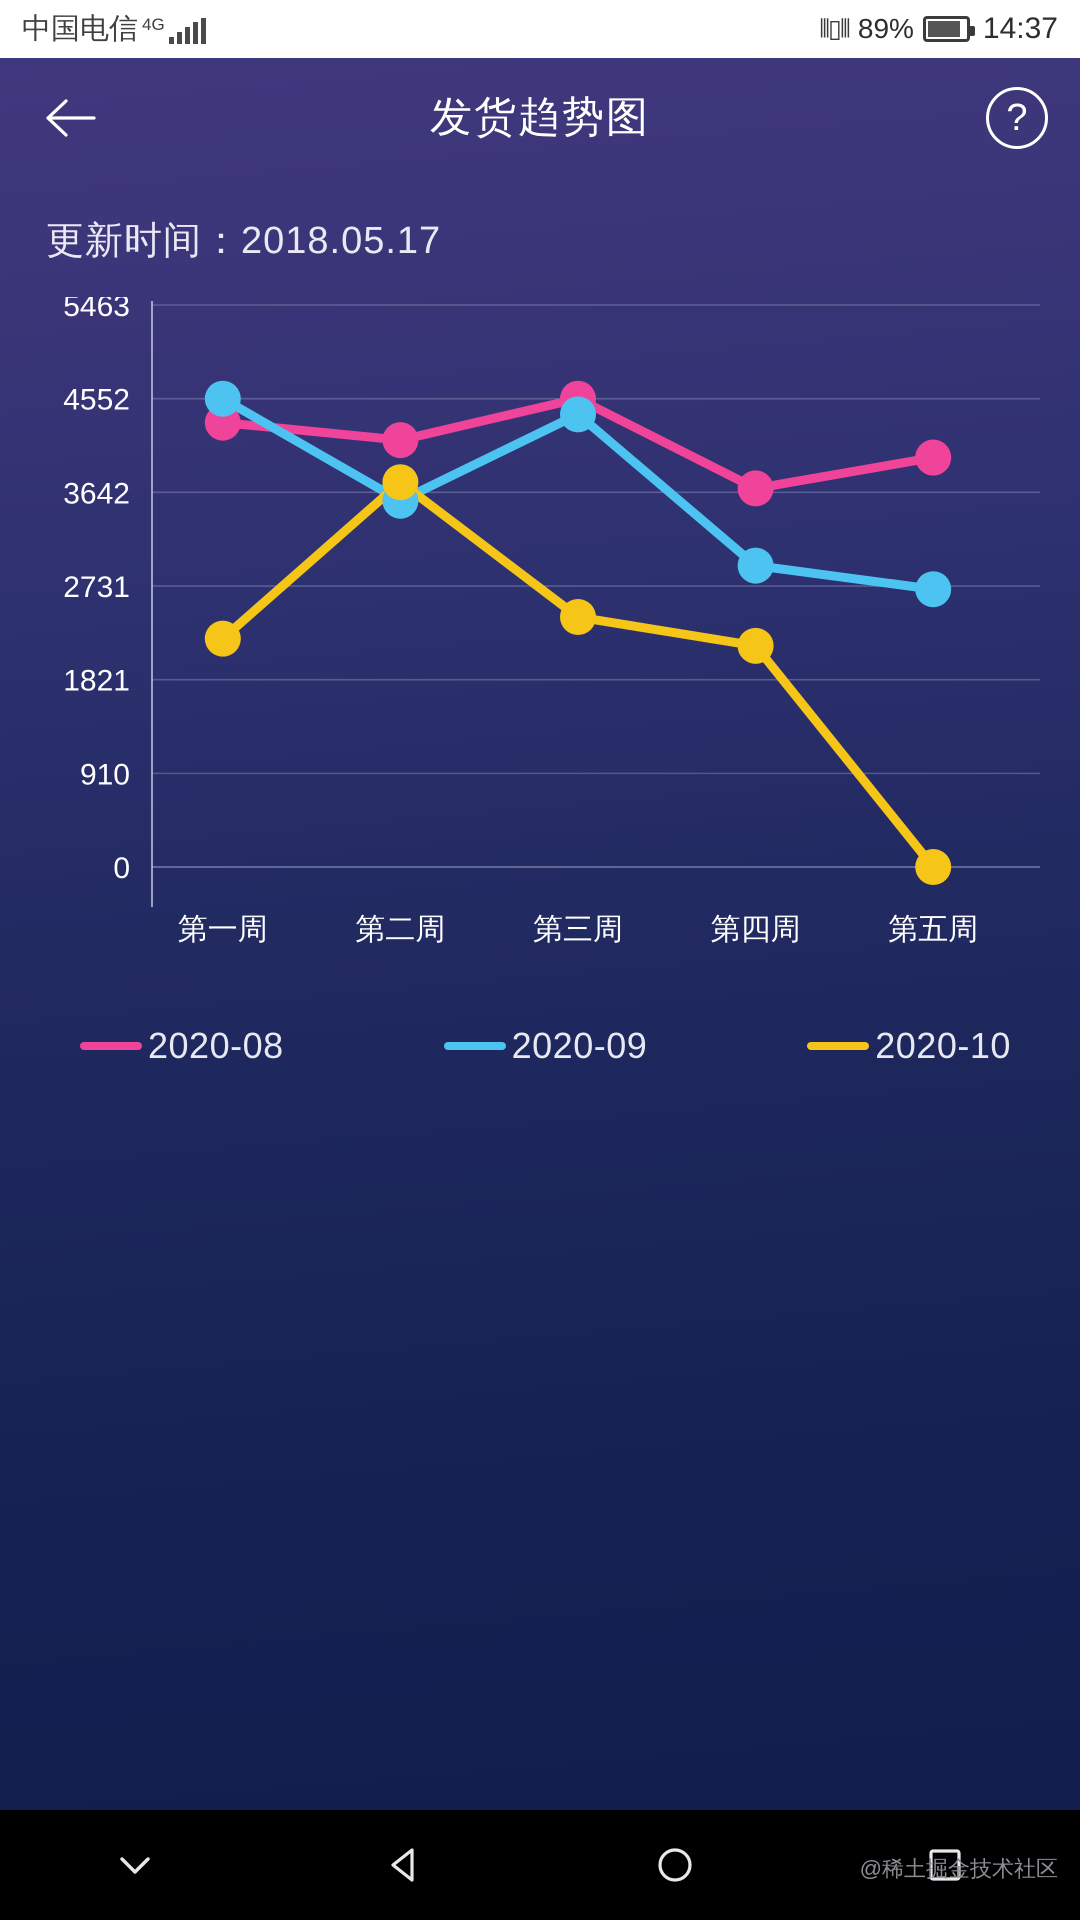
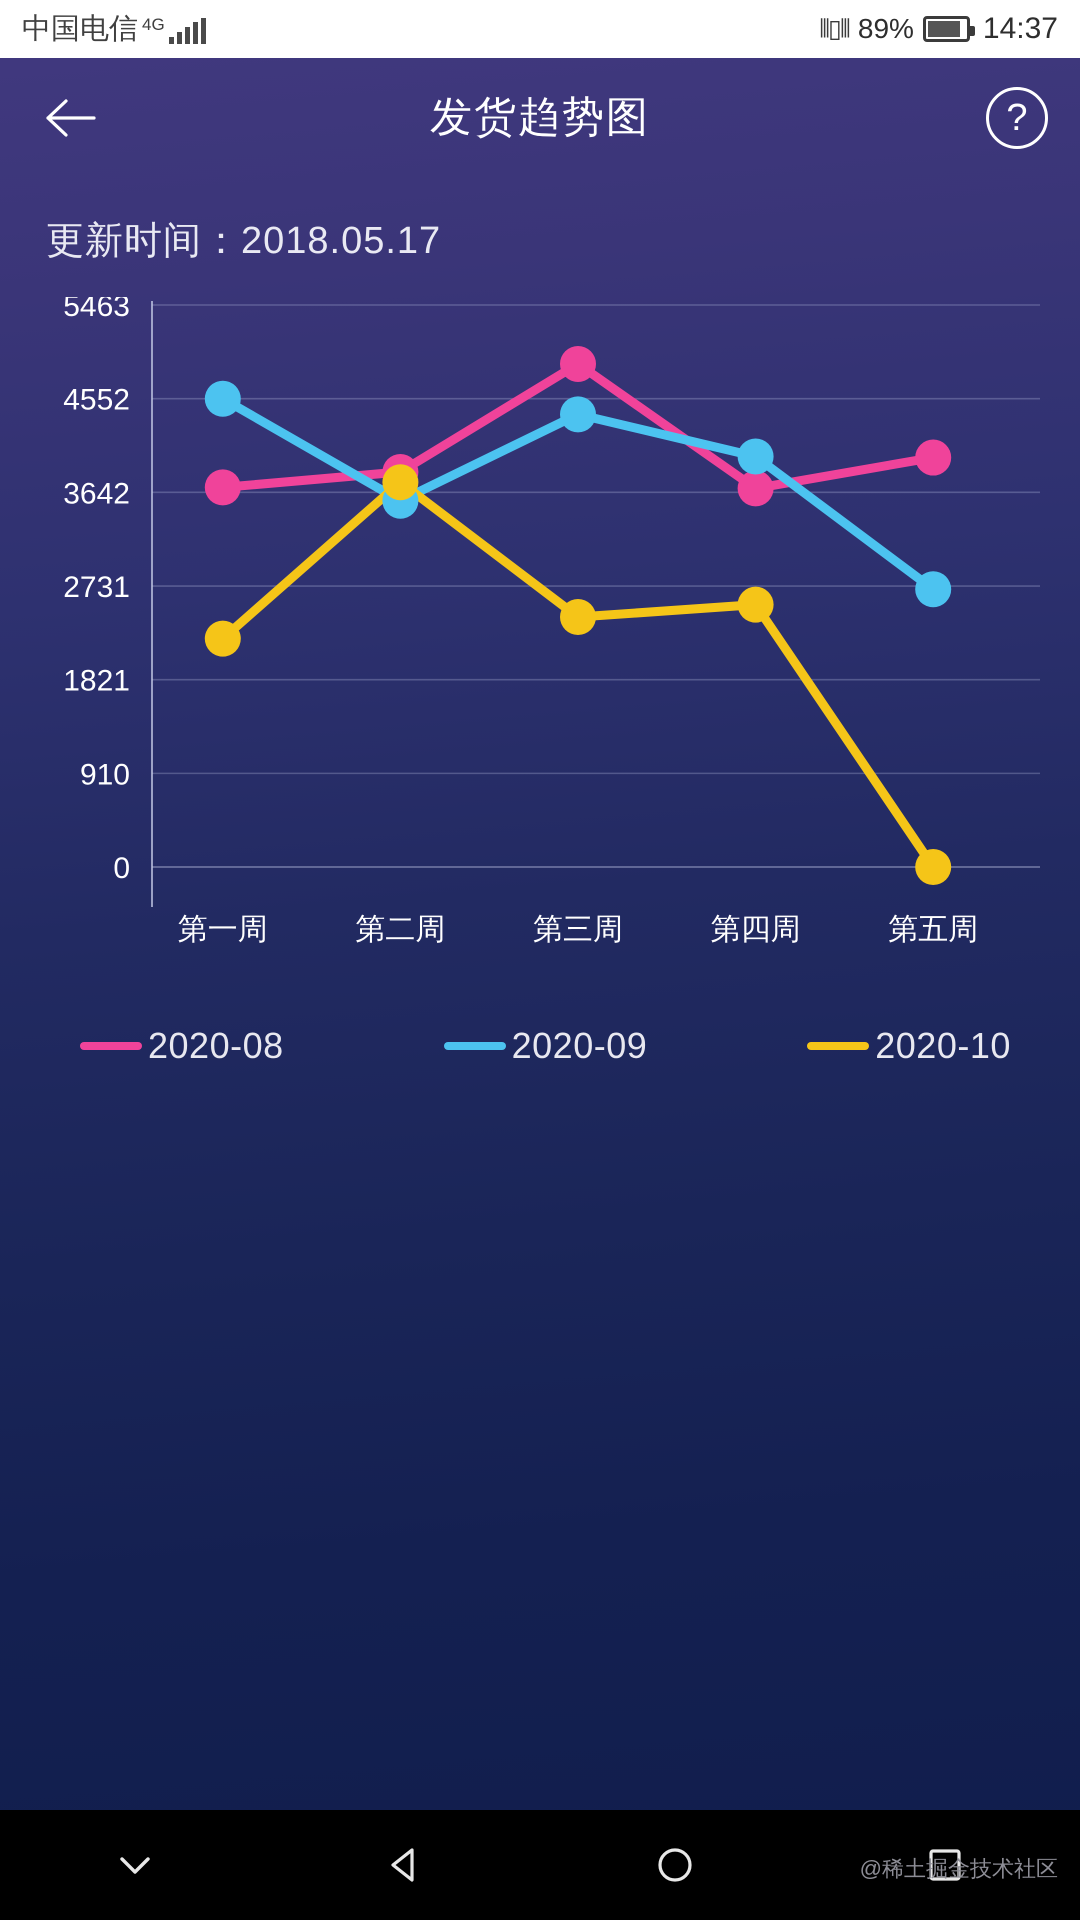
2020-08/第一周: 4320 -> 3690
2020-08/第二周: 4150 -> 3840
2020-08/第三周: 4550 -> 4890
2020-09/第四周: 2930 -> 3990
2020-10/第四周: 2150 -> 2550
